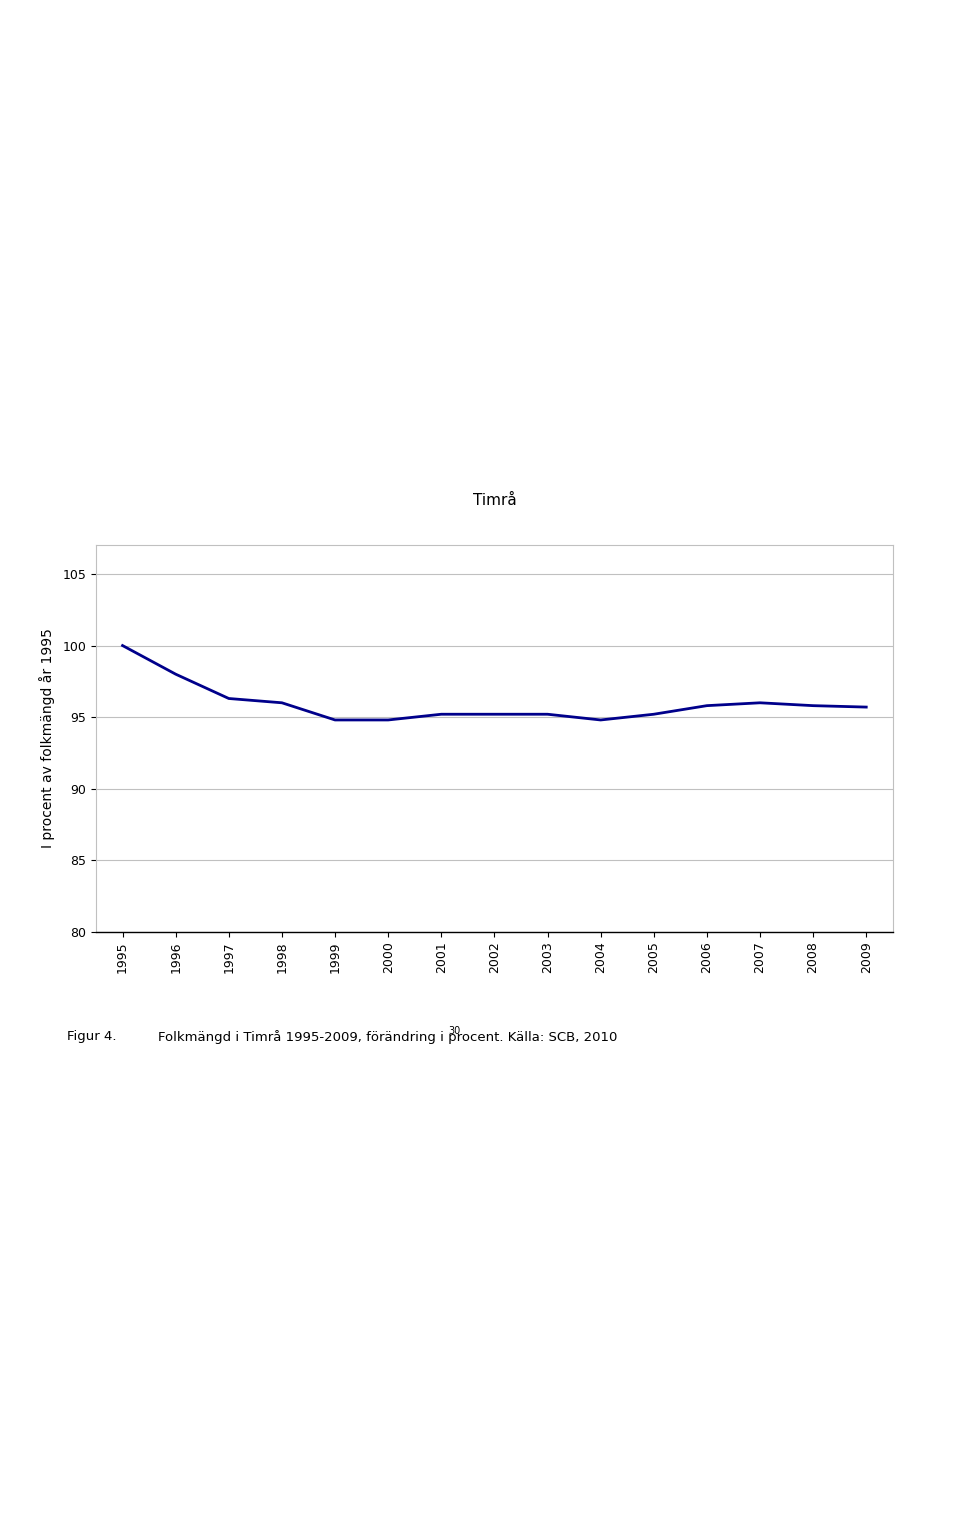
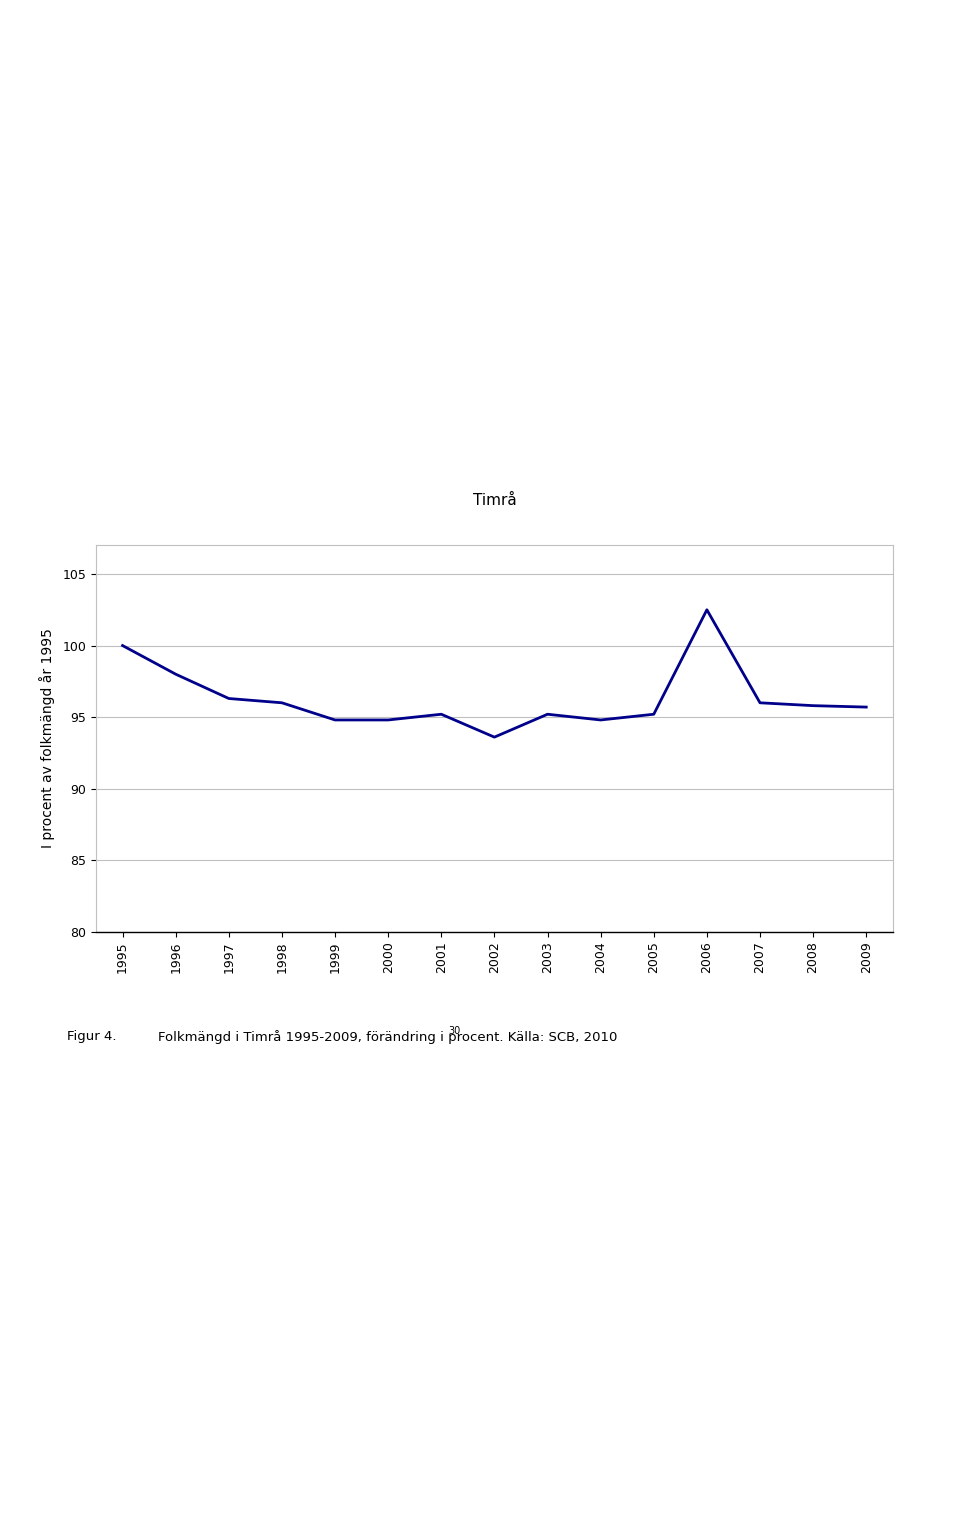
2002: 95.2 -> 93.6
2006: 95.8 -> 102.5
